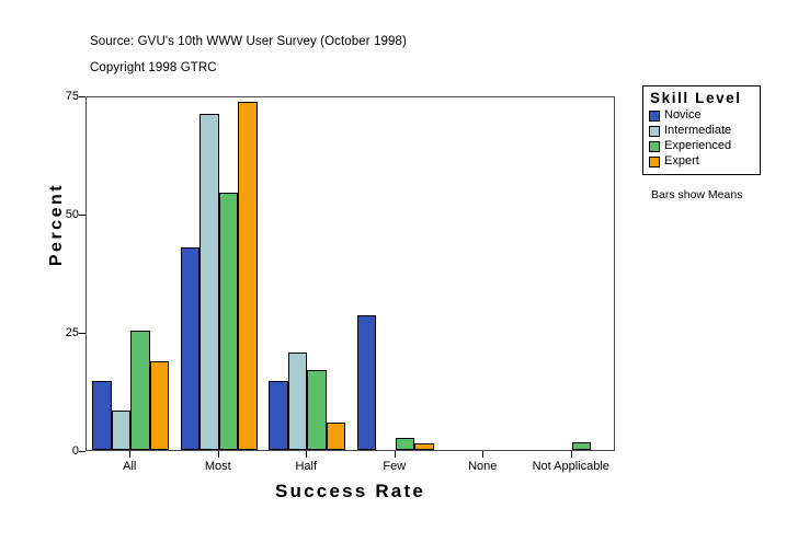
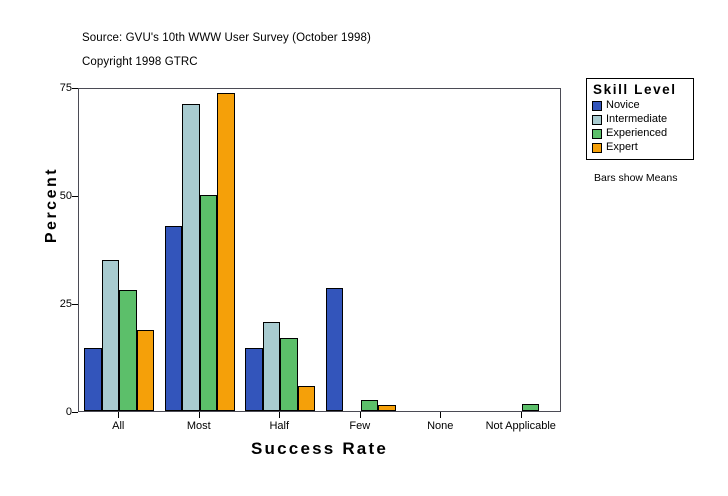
Intermediate/All: 8 -> 35
Experienced/All: 25 -> 28
Experienced/Most: 54 -> 50
